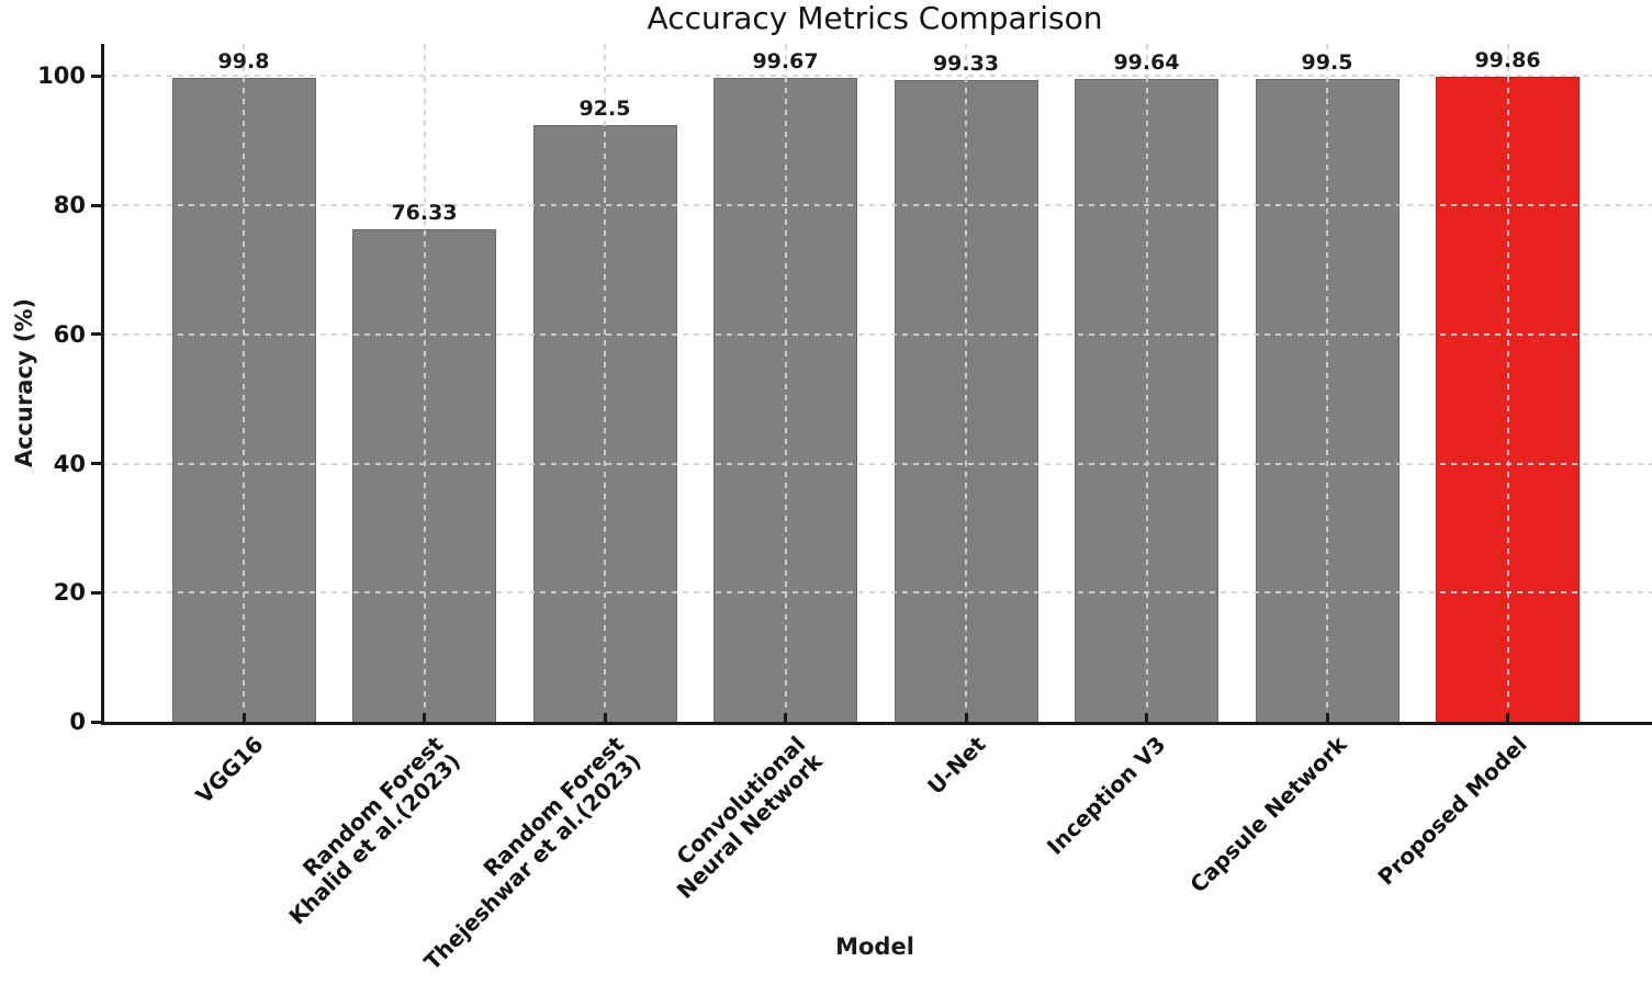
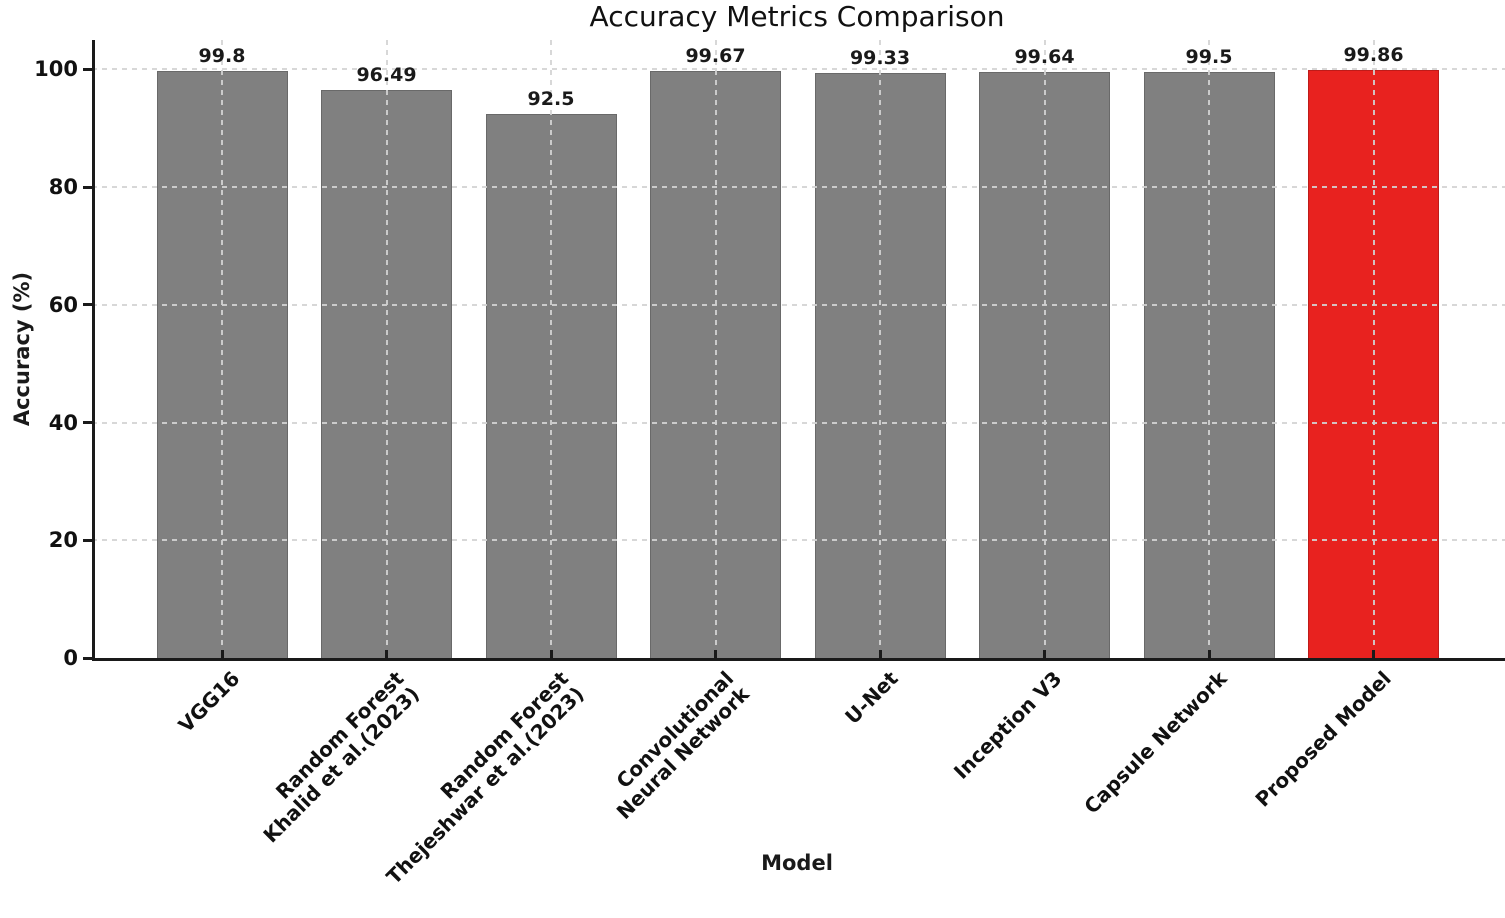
Random Forest Khalid et al.(2023): 76.33 -> 96.49
